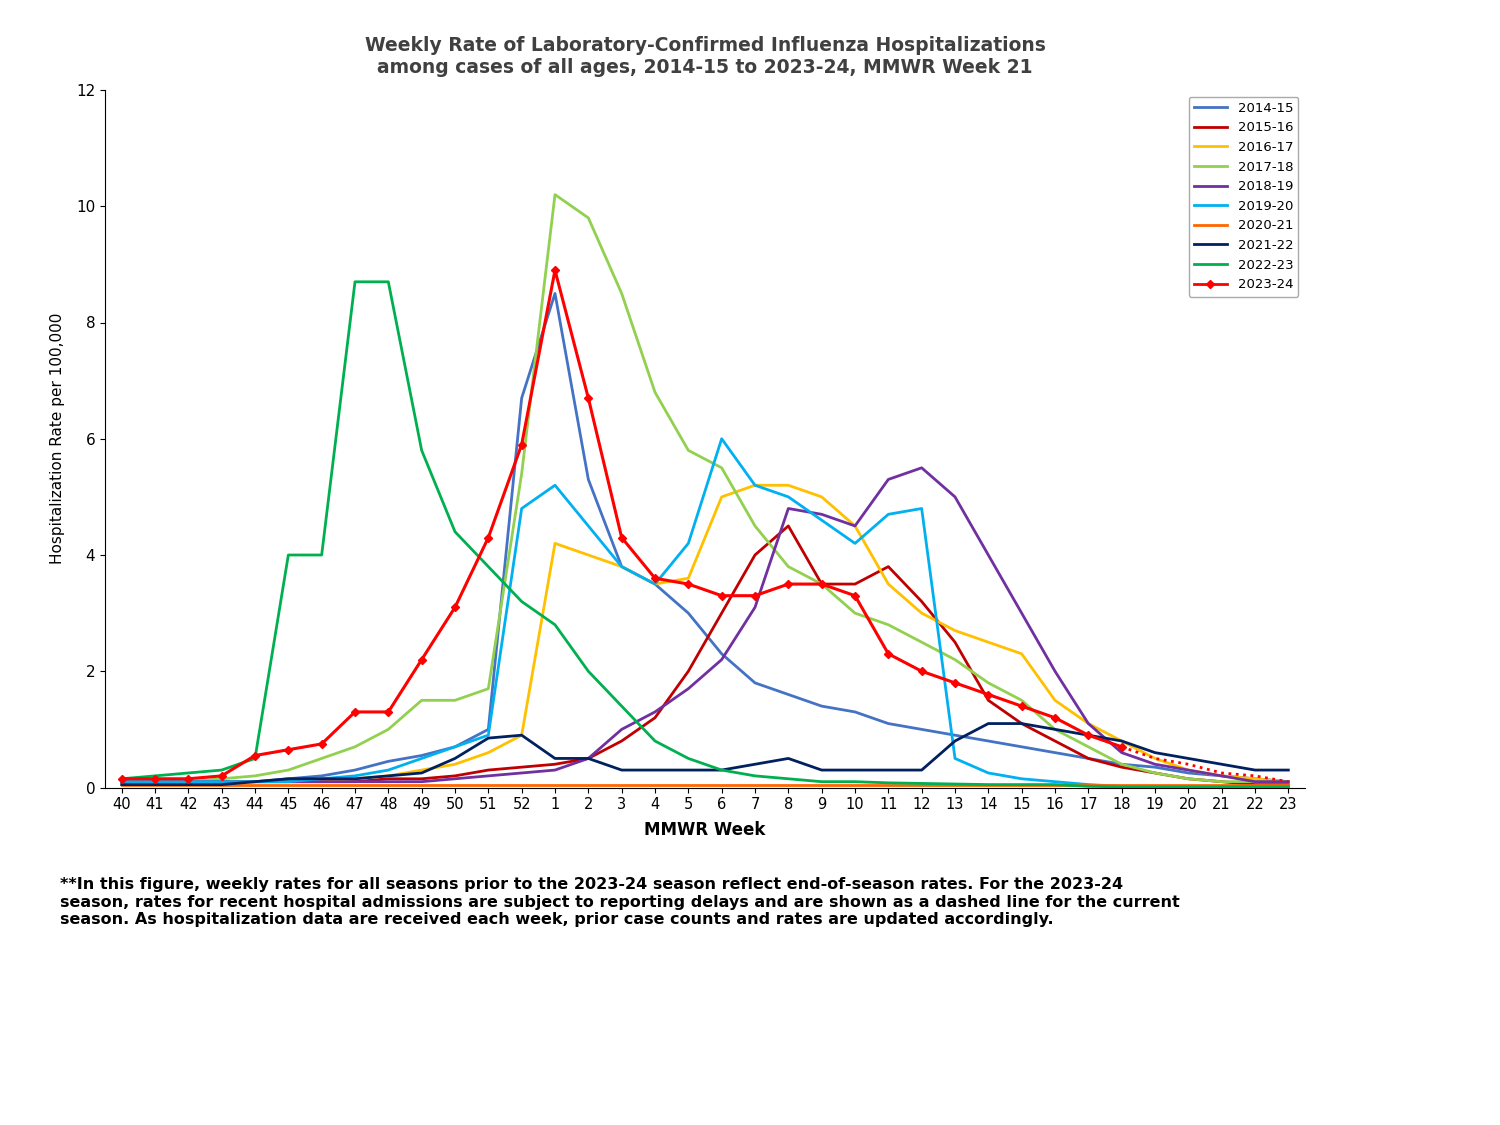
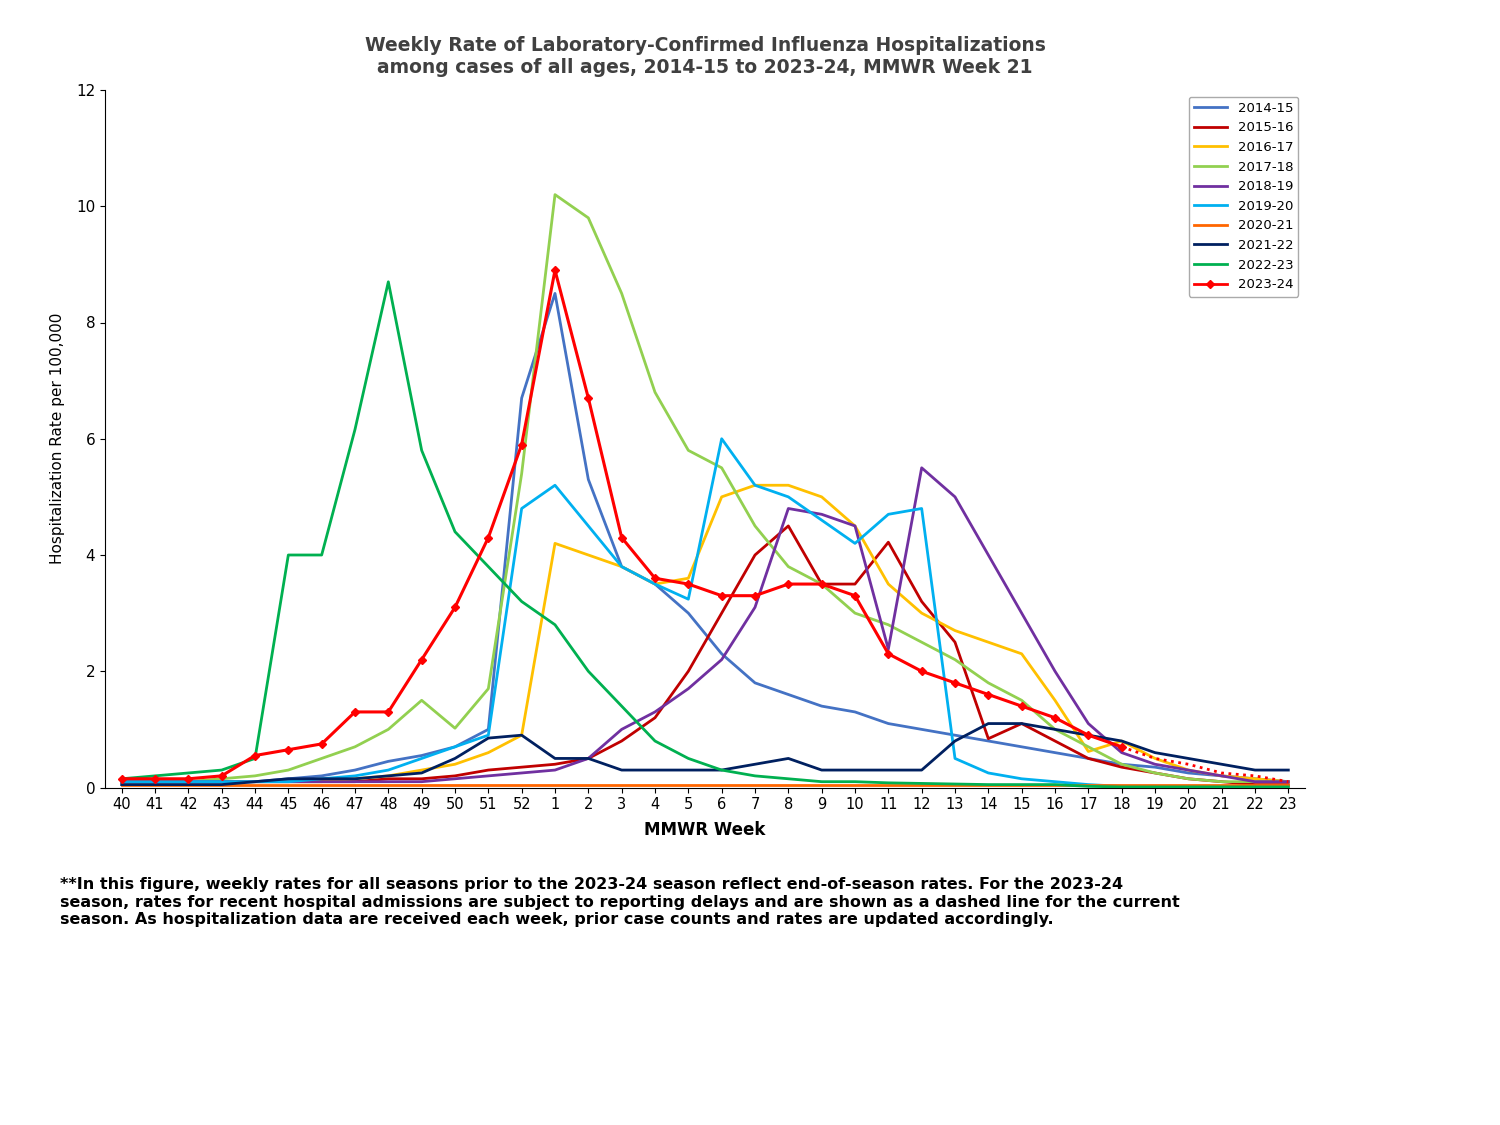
2022-23/47: 8.70 -> 6.16
2017-18/50: 1.50 -> 1.02
2019-20/5: 4.20 -> 3.24
2015-16/11: 3.80 -> 4.22
2018-19/11: 5.30 -> 2.38
2015-16/14: 1.50 -> 0.84
2016-17/17: 1.10 -> 0.62
